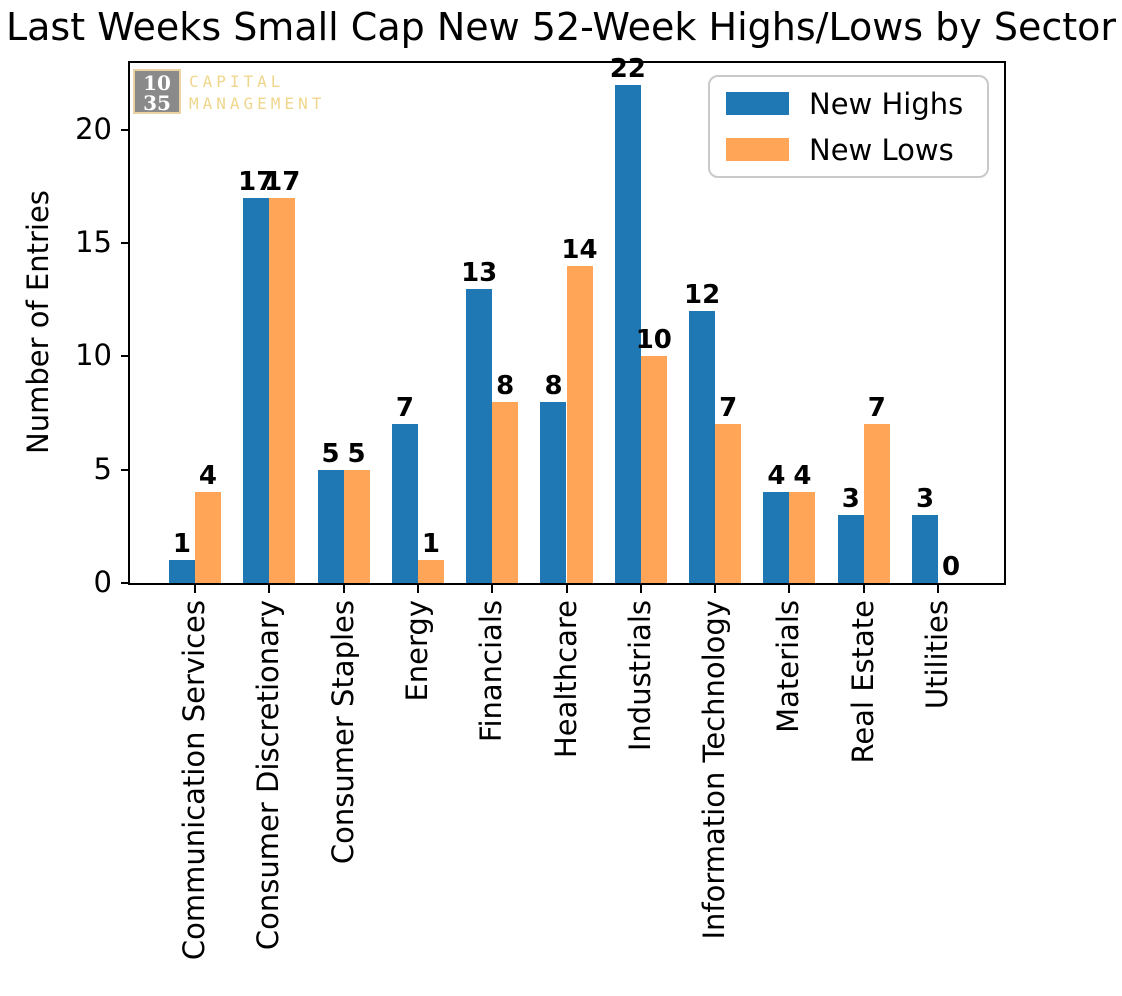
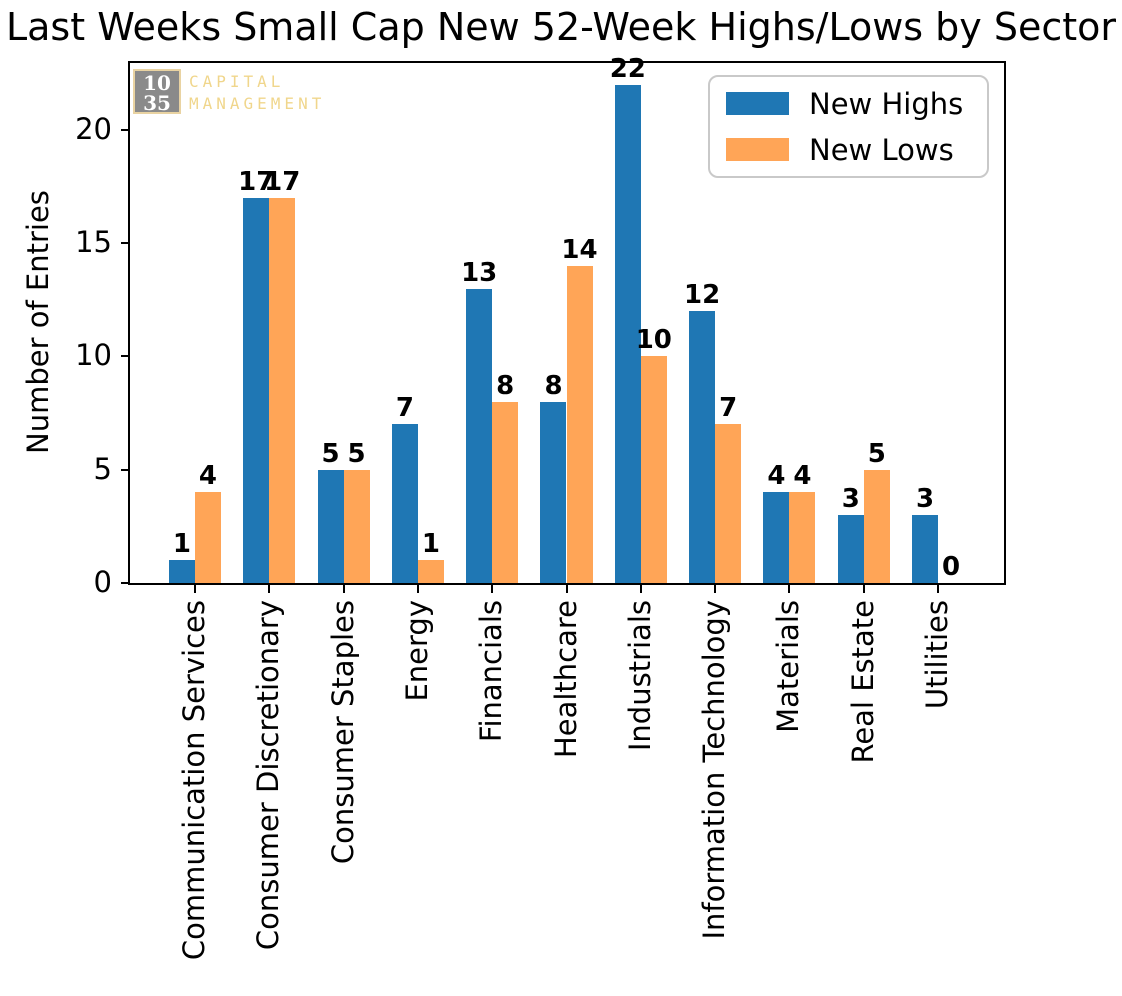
New Lows/Real Estate: 7 -> 5
